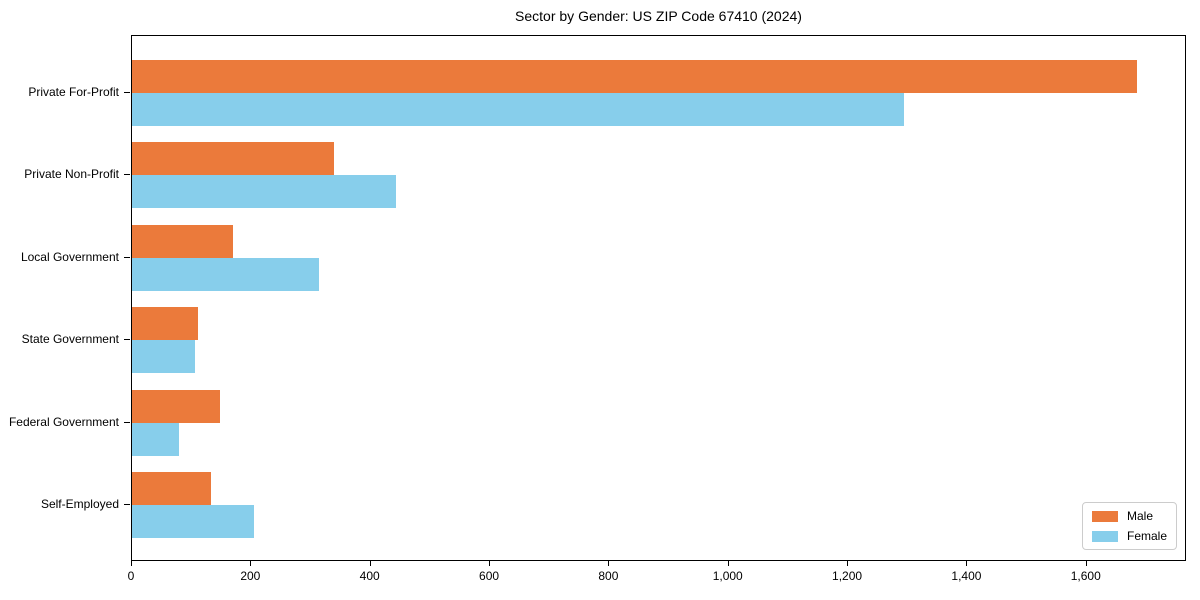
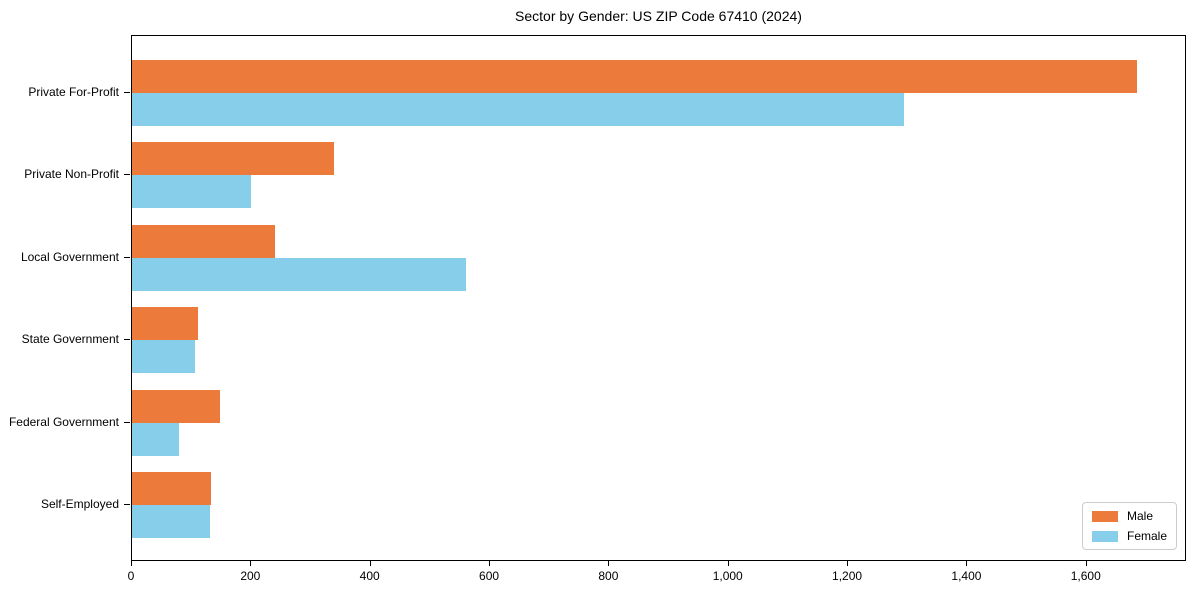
Female/Private Non-Profit: 440 -> 200
Male/Local Government: 170 -> 240
Female/Local Government: 310 -> 560
Female/Self-Employed: 200 -> 130
